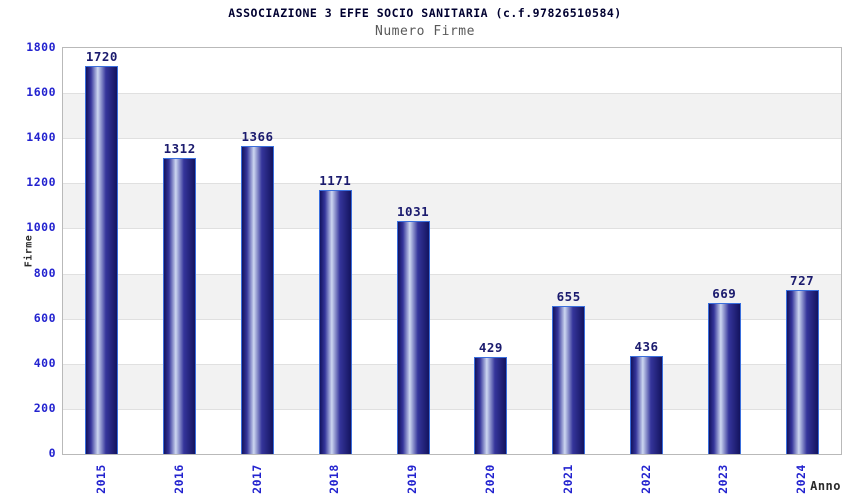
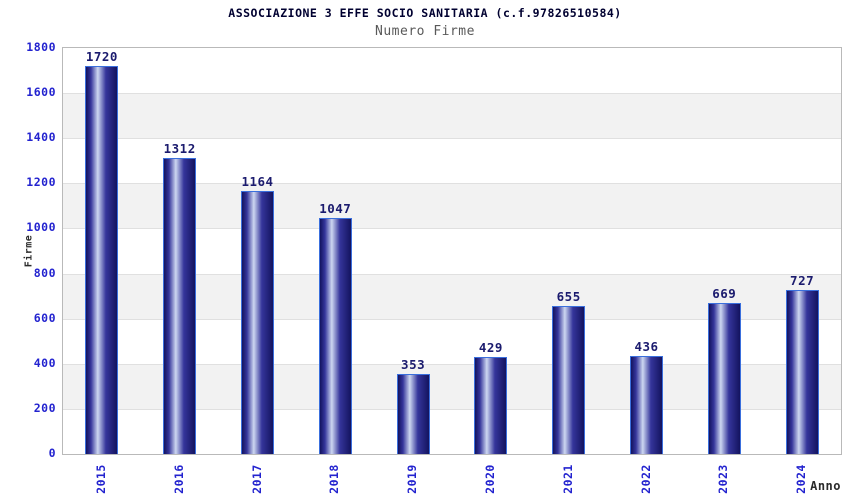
2017: 1366 -> 1164
2018: 1171 -> 1047
2019: 1031 -> 353
